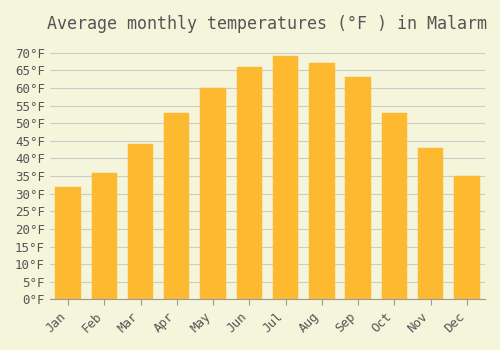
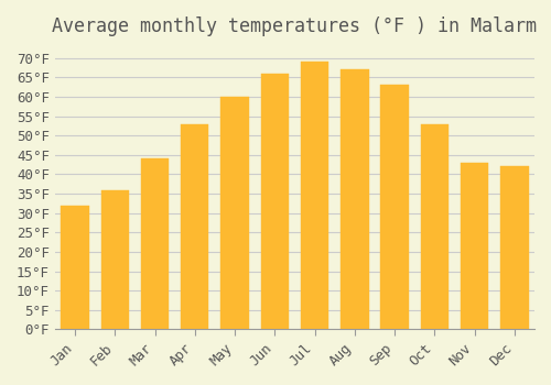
Dec: 35°F -> 42°F
